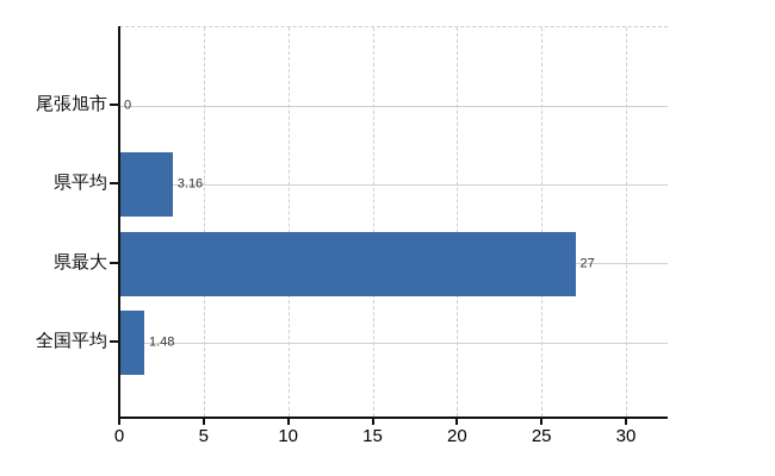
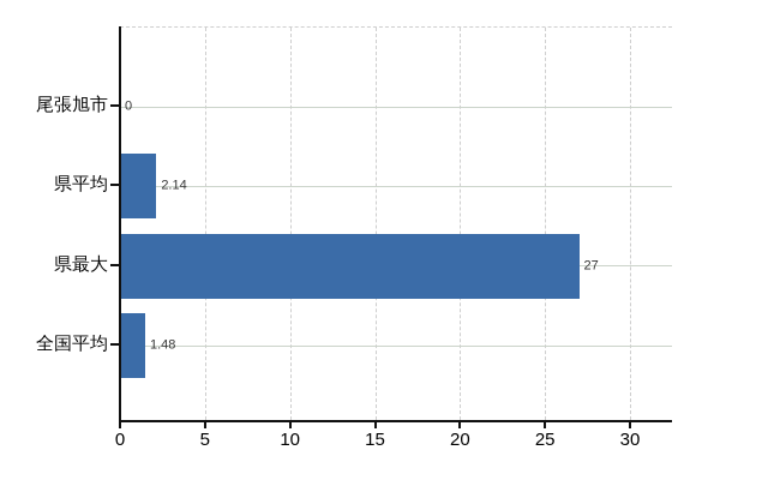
県平均: 3.16 -> 2.14
